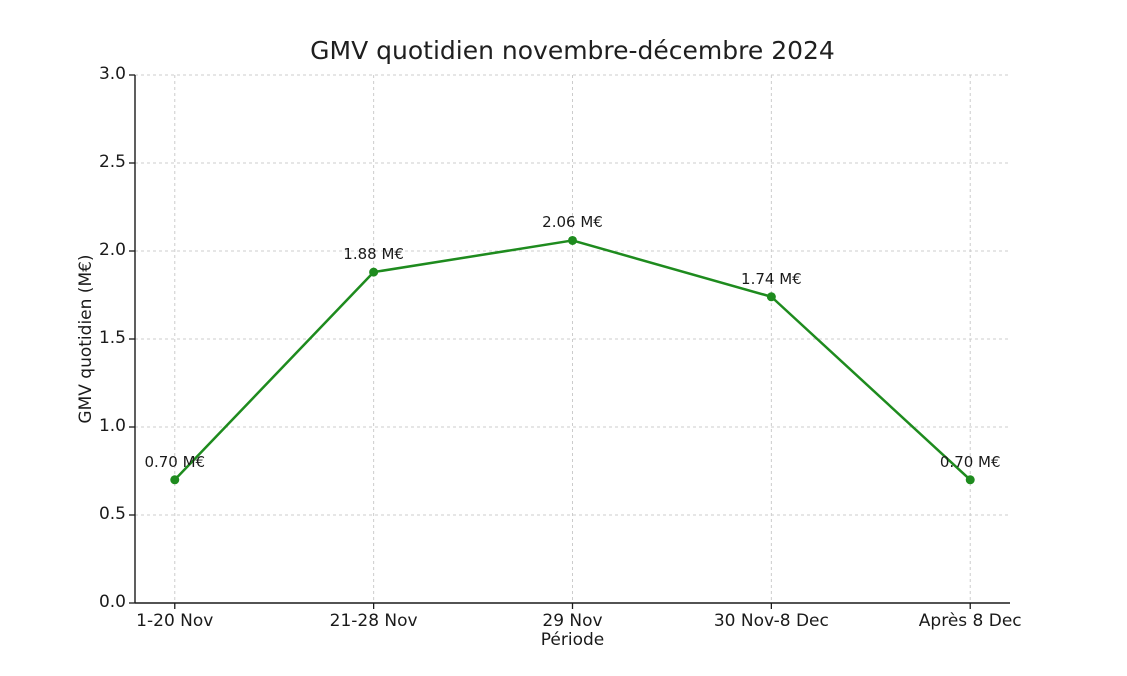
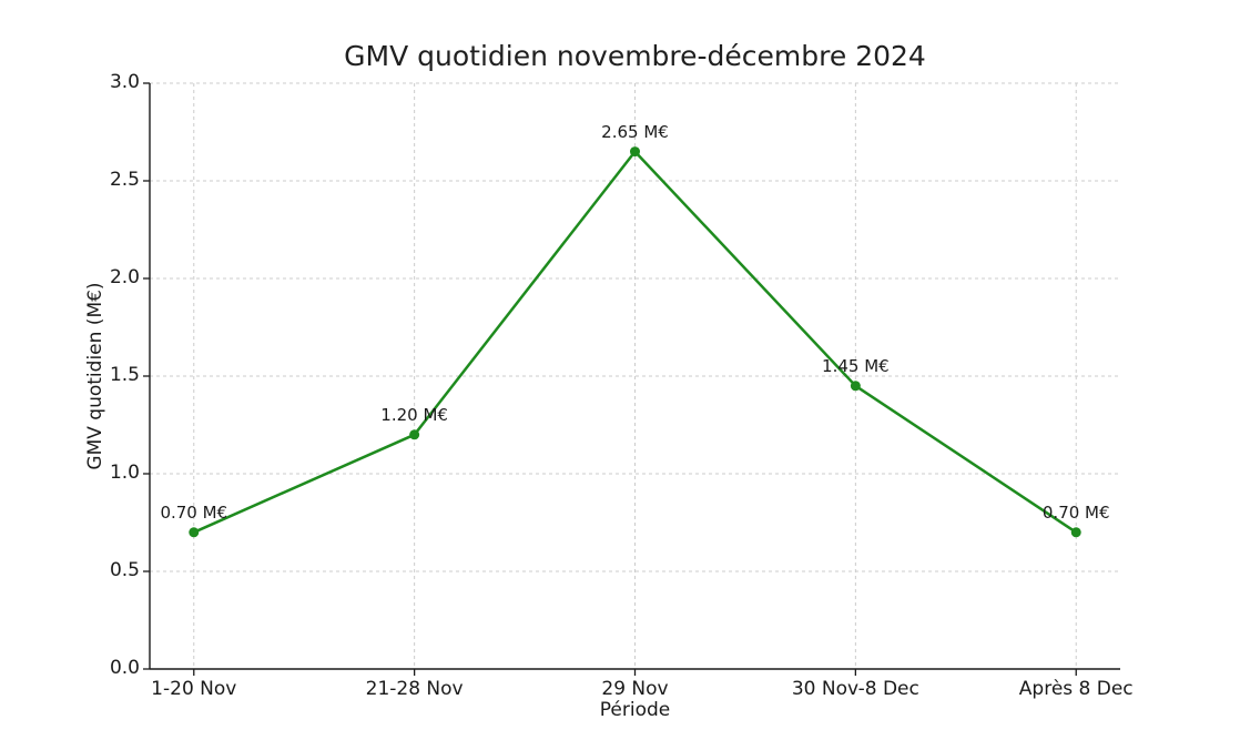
21-28 Nov: 1.88 -> 1.20
29 Nov: 2.06 -> 2.65
30 Nov-8 Dec: 1.74 -> 1.45
